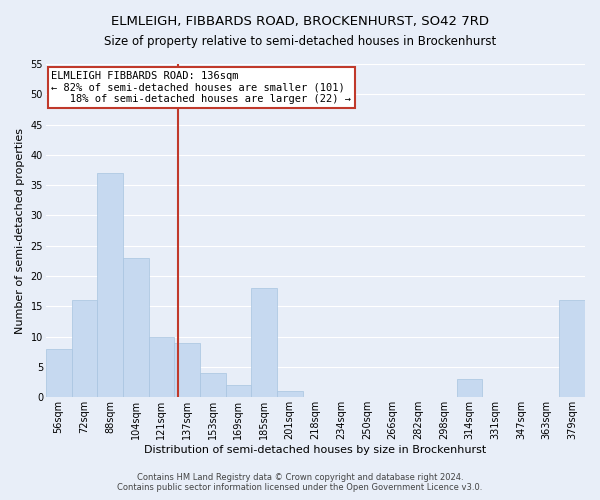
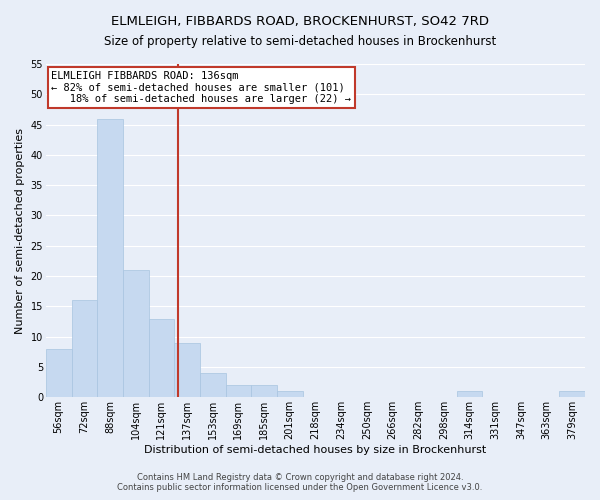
88sqm: 37 -> 46
104sqm: 23 -> 21
121sqm: 10 -> 13
185sqm: 18 -> 2
314sqm: 3 -> 1
379sqm: 16 -> 1
